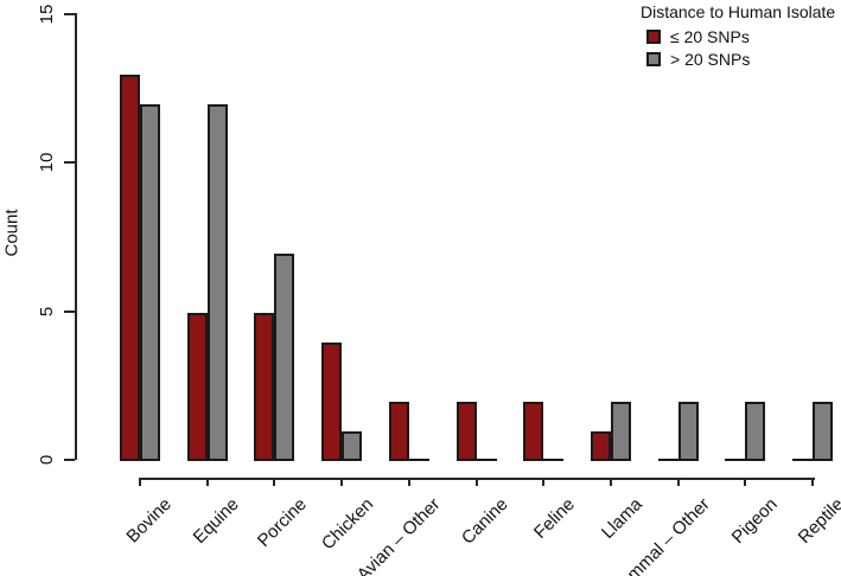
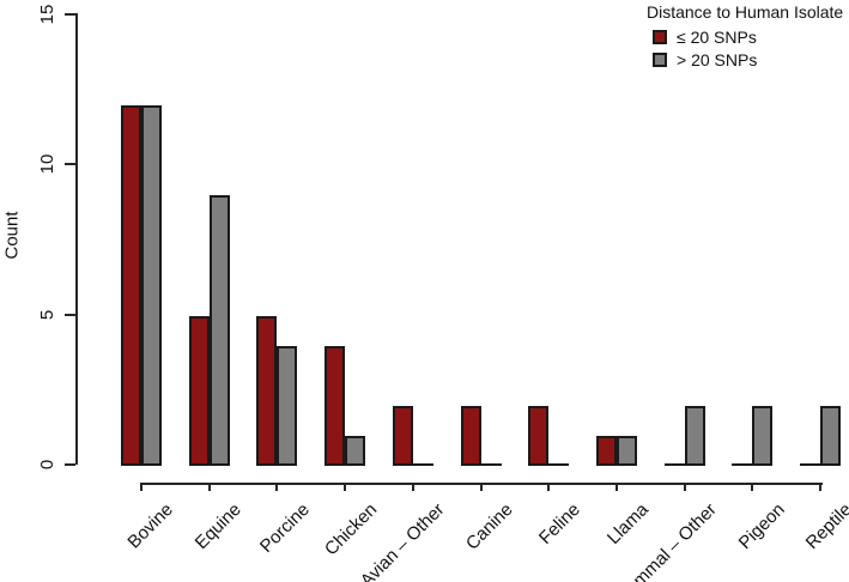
≤ 20 SNPs/Bovine: 13 -> 12
> 20 SNPs/Equine: 12 -> 9
> 20 SNPs/Porcine: 7 -> 4
> 20 SNPs/Llama: 2 -> 1
